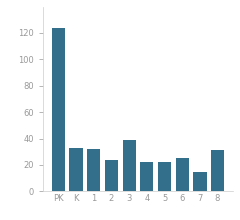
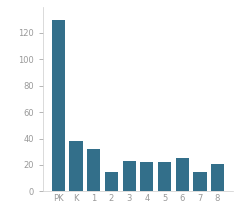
PK: 124 -> 130
K: 33 -> 38
2: 24 -> 15
3: 39 -> 23
8: 31 -> 21
